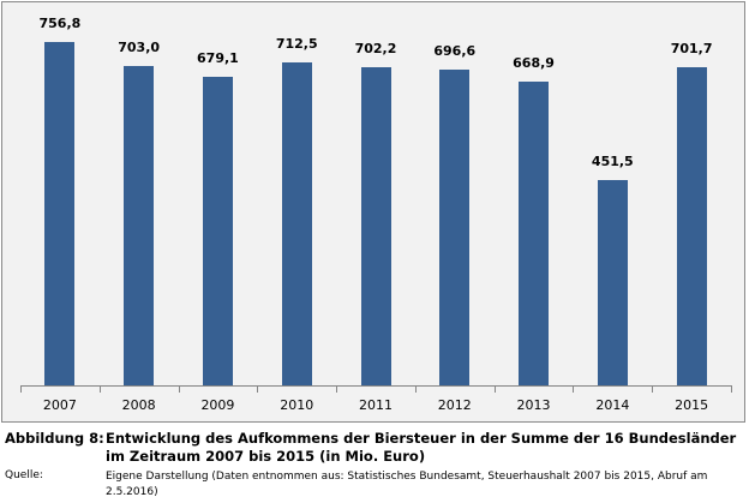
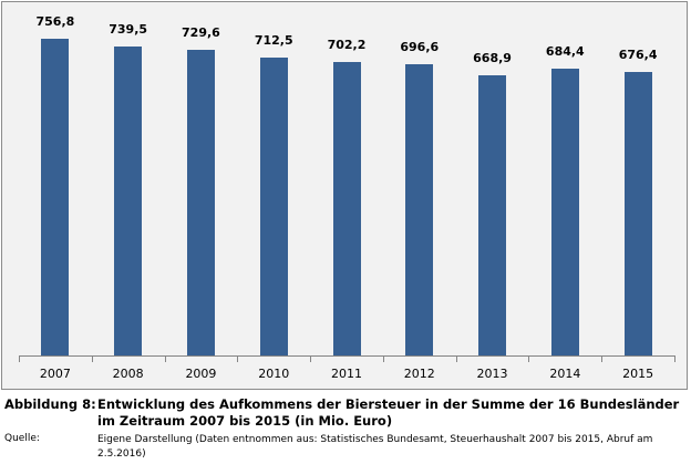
2008: 703,0 -> 739,5
2009: 679,1 -> 729,6
2014: 451,5 -> 684,4
2015: 701,7 -> 676,4
